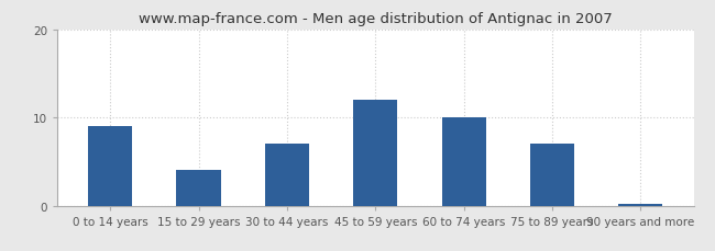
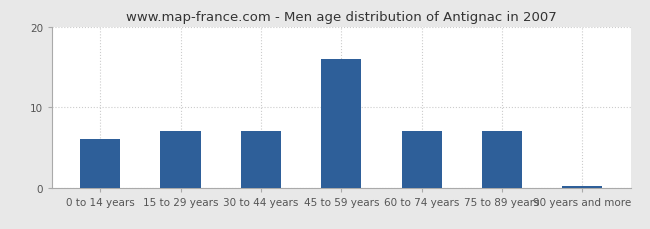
0 to 14 years: 9.0 -> 6.0
15 to 29 years: 4.0 -> 7.0
45 to 59 years: 12.0 -> 16.0
60 to 74 years: 10.0 -> 7.0
